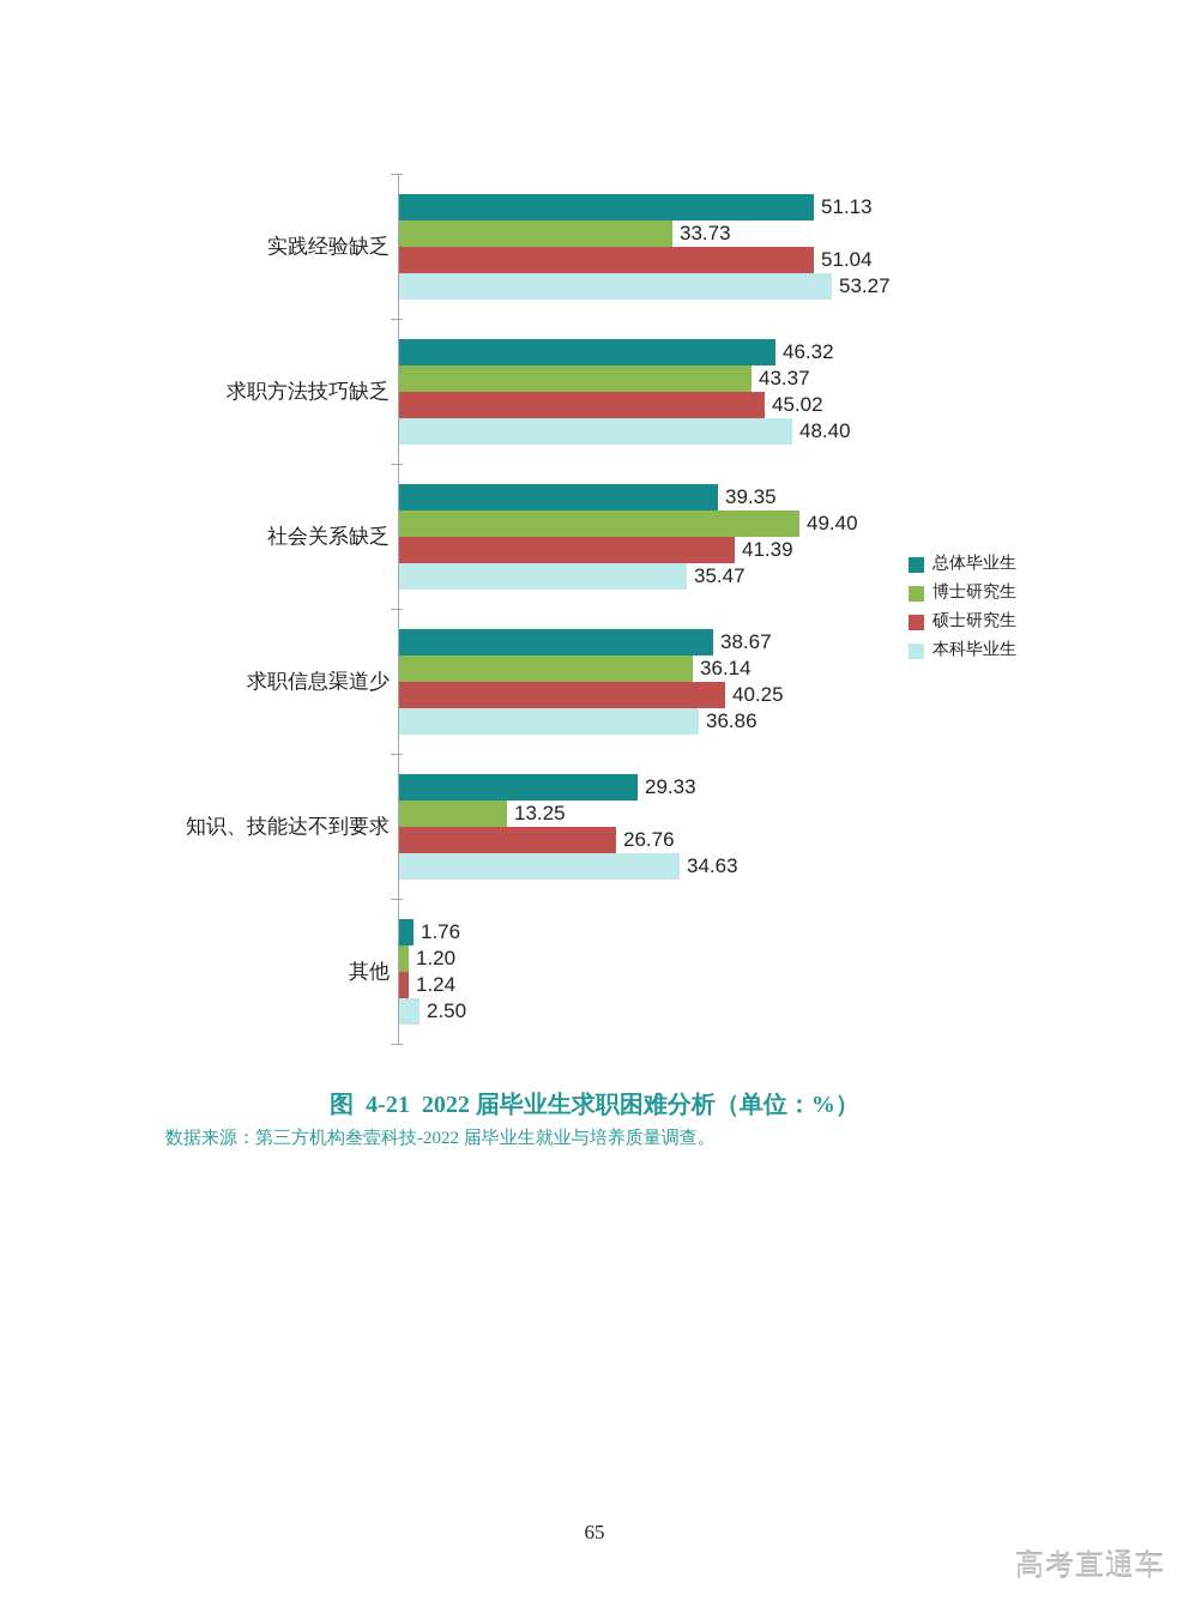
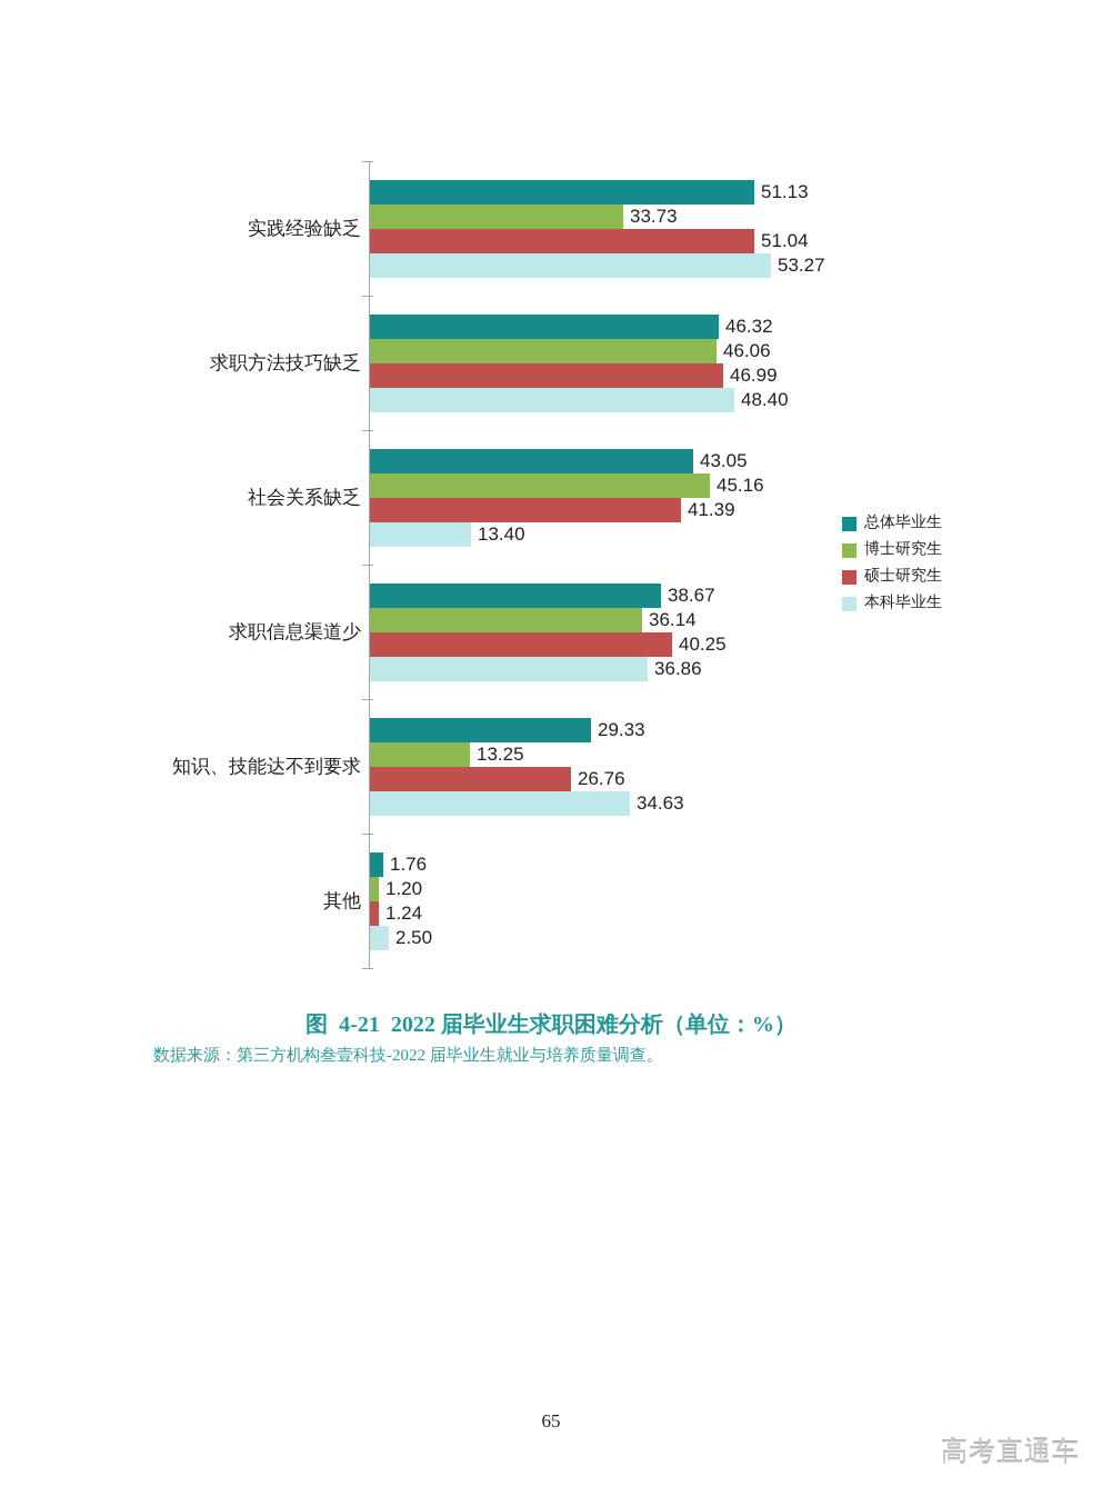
博士研究生/求职方法技巧缺乏: 43.37 -> 46.06
硕士研究生/求职方法技巧缺乏: 45.02 -> 46.99
总体毕业生/社会关系缺乏: 39.35 -> 43.05
博士研究生/社会关系缺乏: 49.40 -> 45.16
本科毕业生/社会关系缺乏: 35.47 -> 13.40
